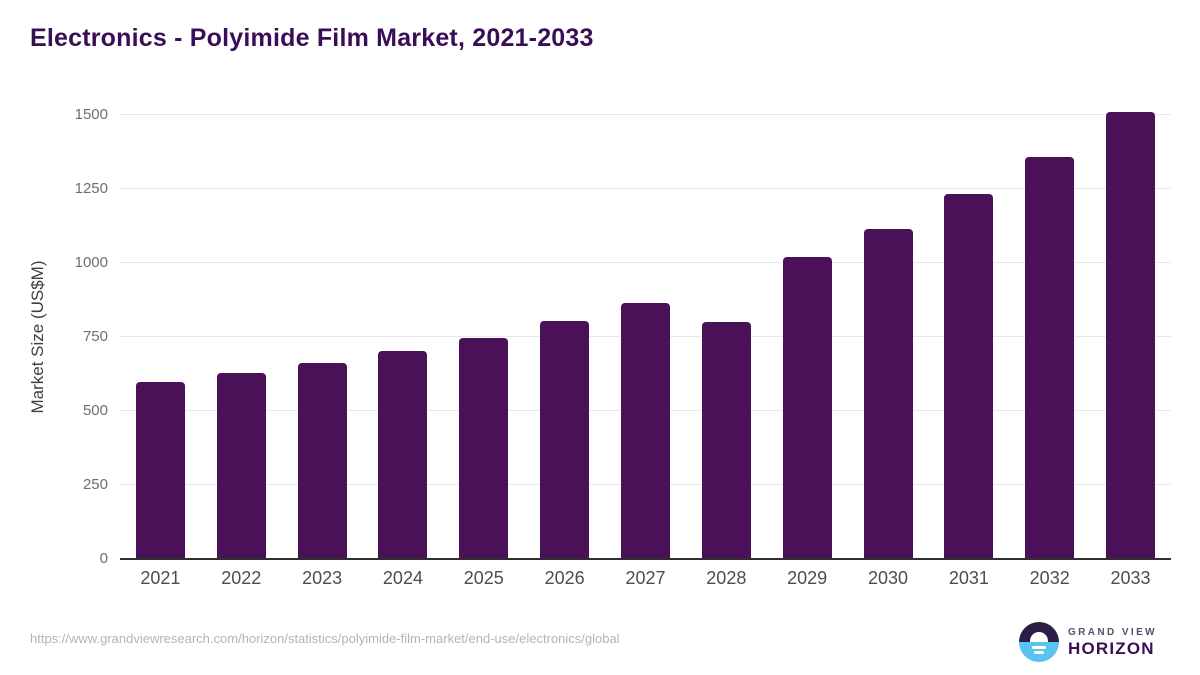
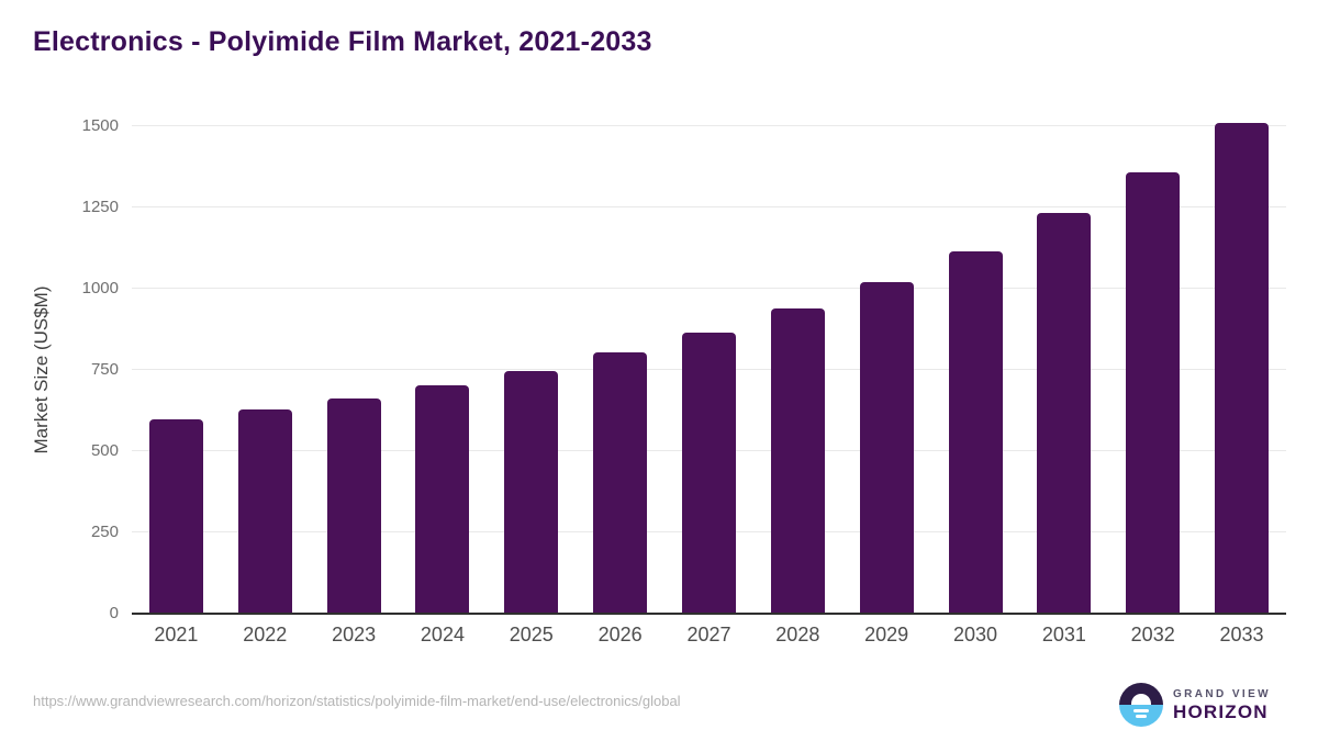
2028: 800 -> 940
